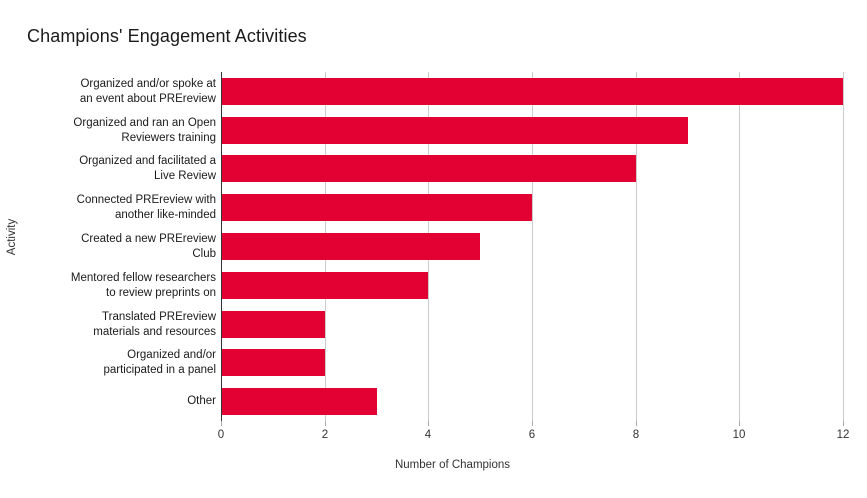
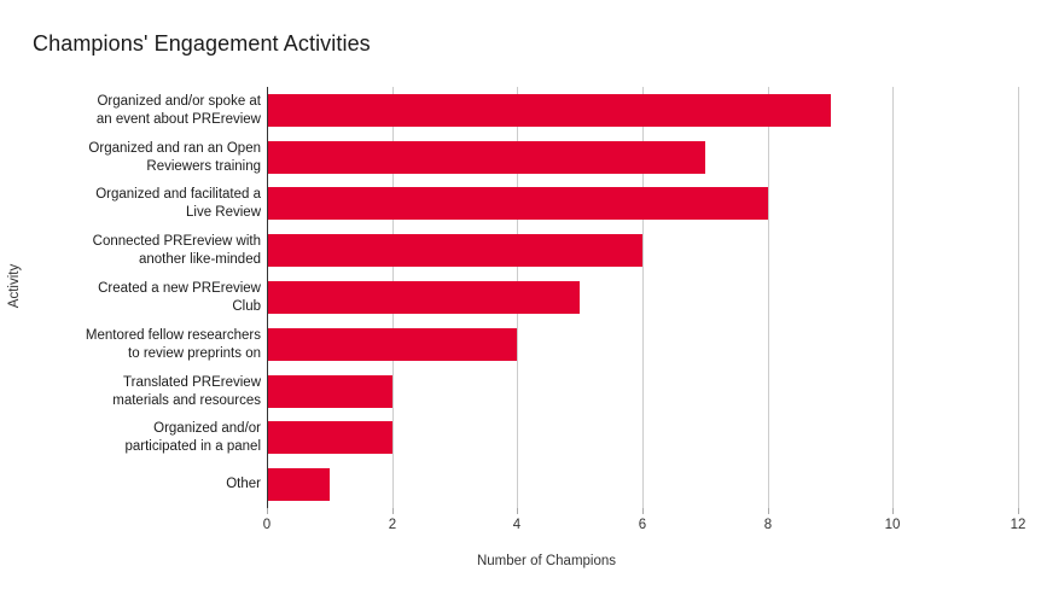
Organized and/or spoke at an event about PREreview: 12 -> 9
Organized and ran an Open Reviewers training: 9 -> 7
Other: 3 -> 1
